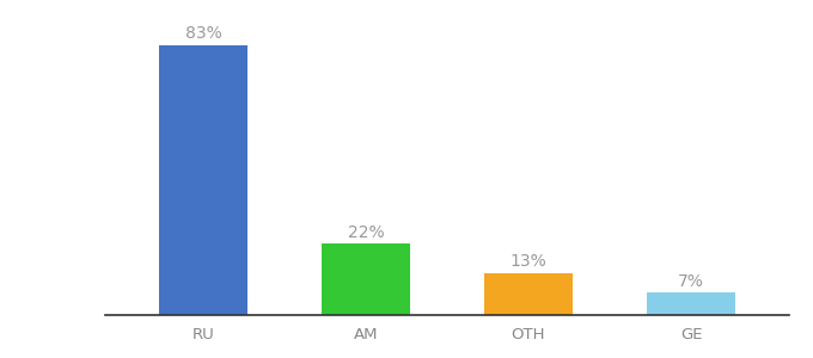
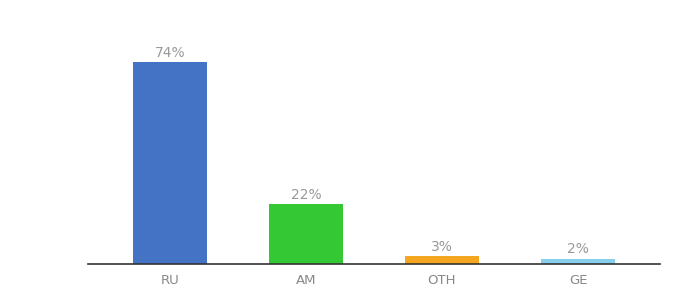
RU: 83% -> 74%
OTH: 13% -> 3%
GE: 7% -> 2%
